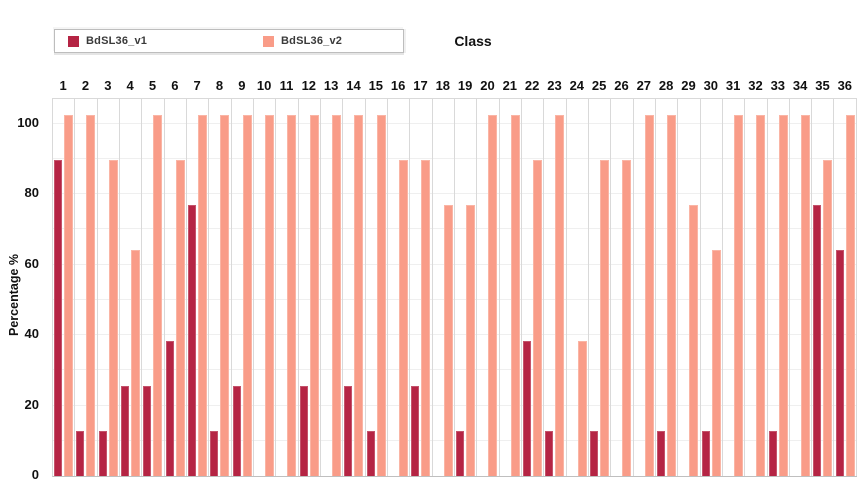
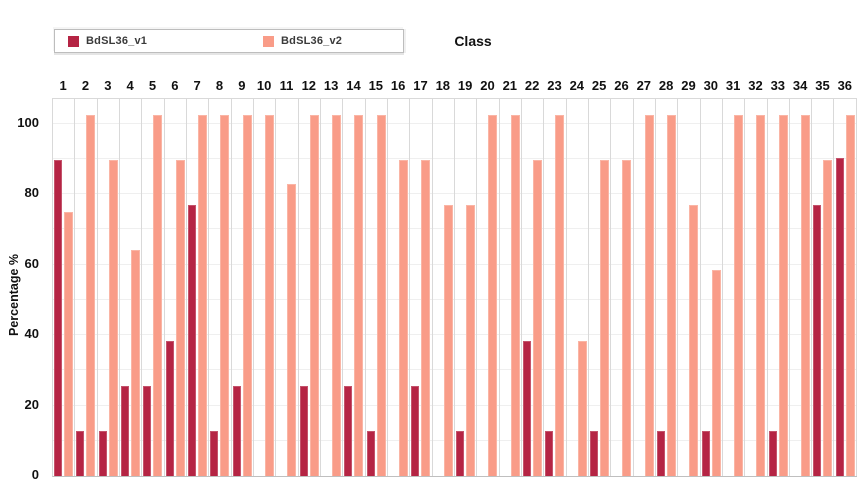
BdSL36_v2/1: 100 -> 73
BdSL36_v2/11: 100 -> 81
BdSL36_v2/30: 62 -> 57
BdSL36_v1/36: 62 -> 88
